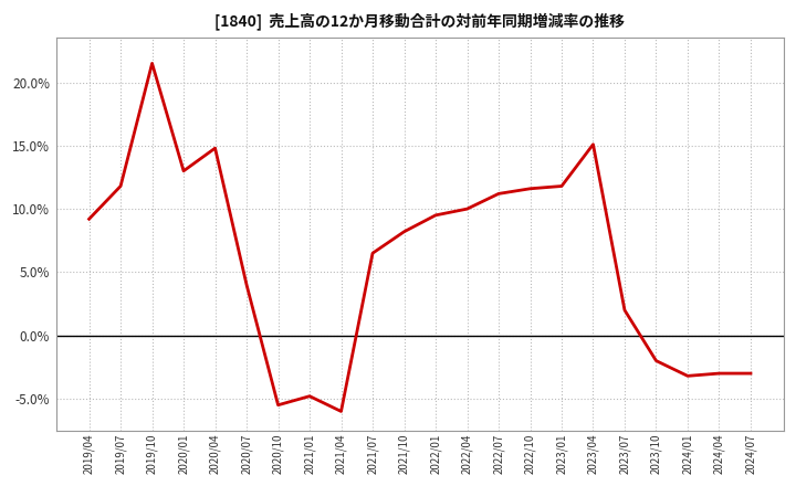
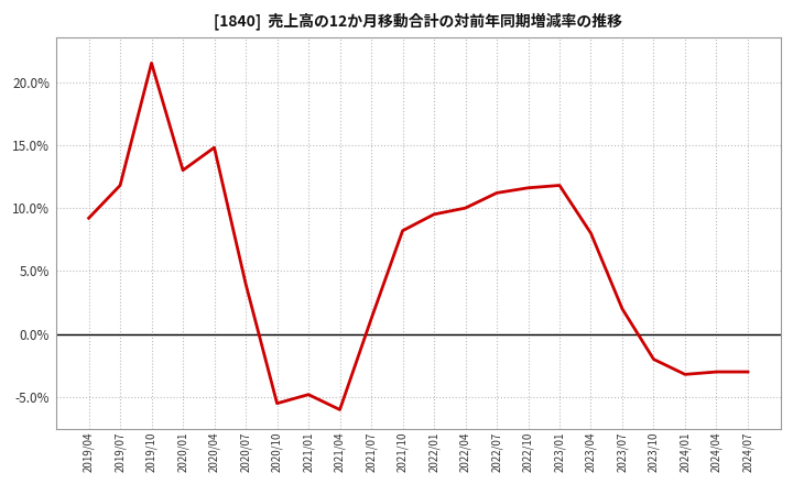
2021/07: 6.5% -> 1.2%
2023/04: 15.1% -> 8.0%
